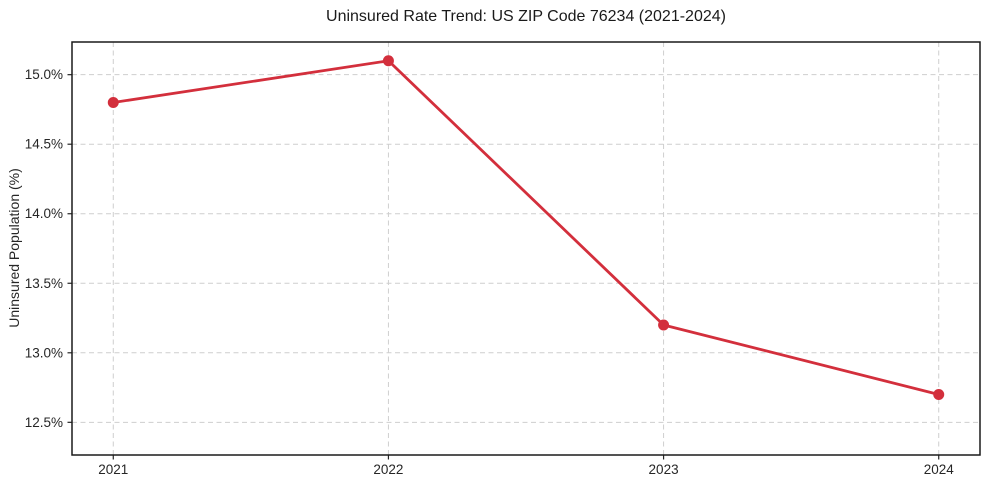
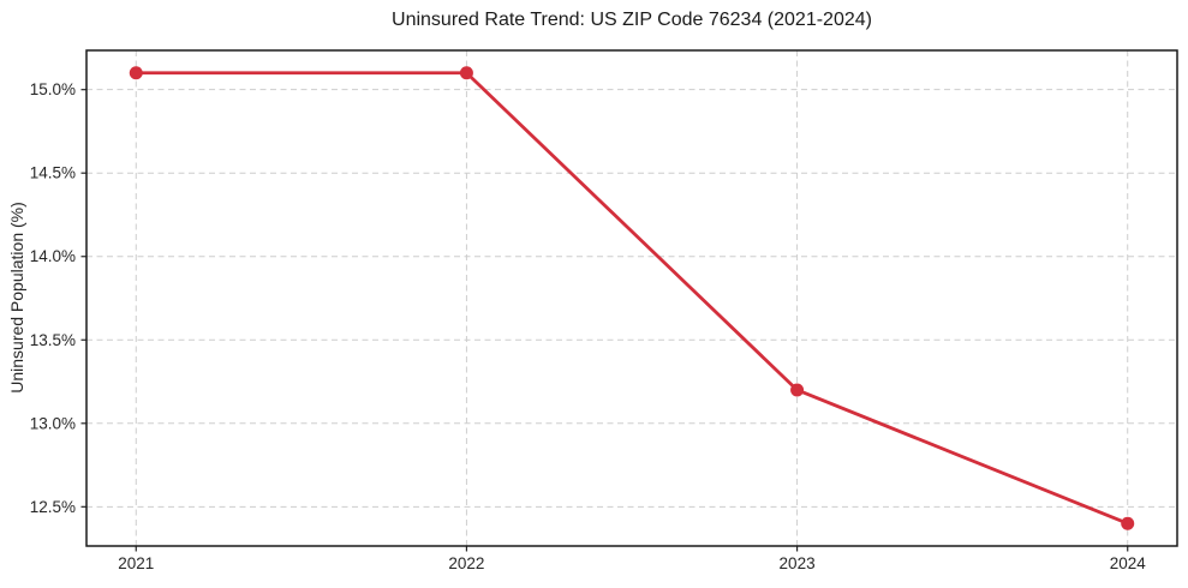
2021: 14.8% -> 15.1%
2024: 12.7% -> 12.4%
